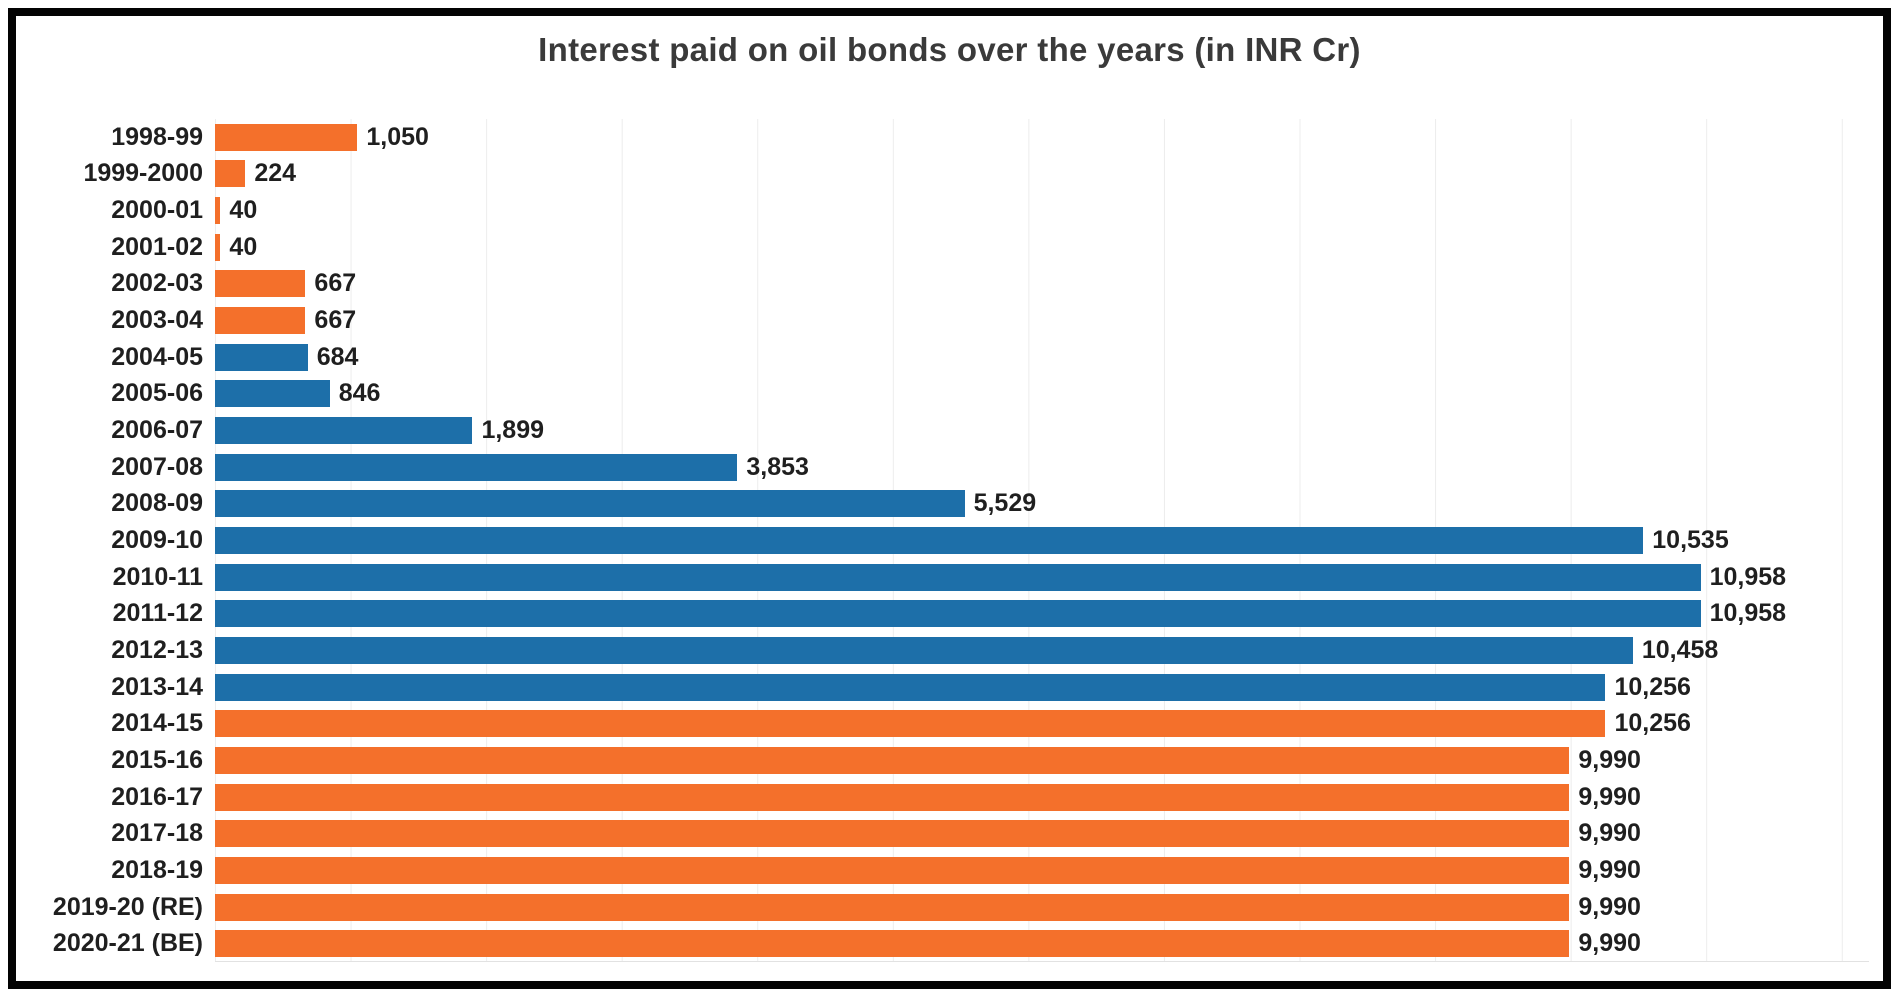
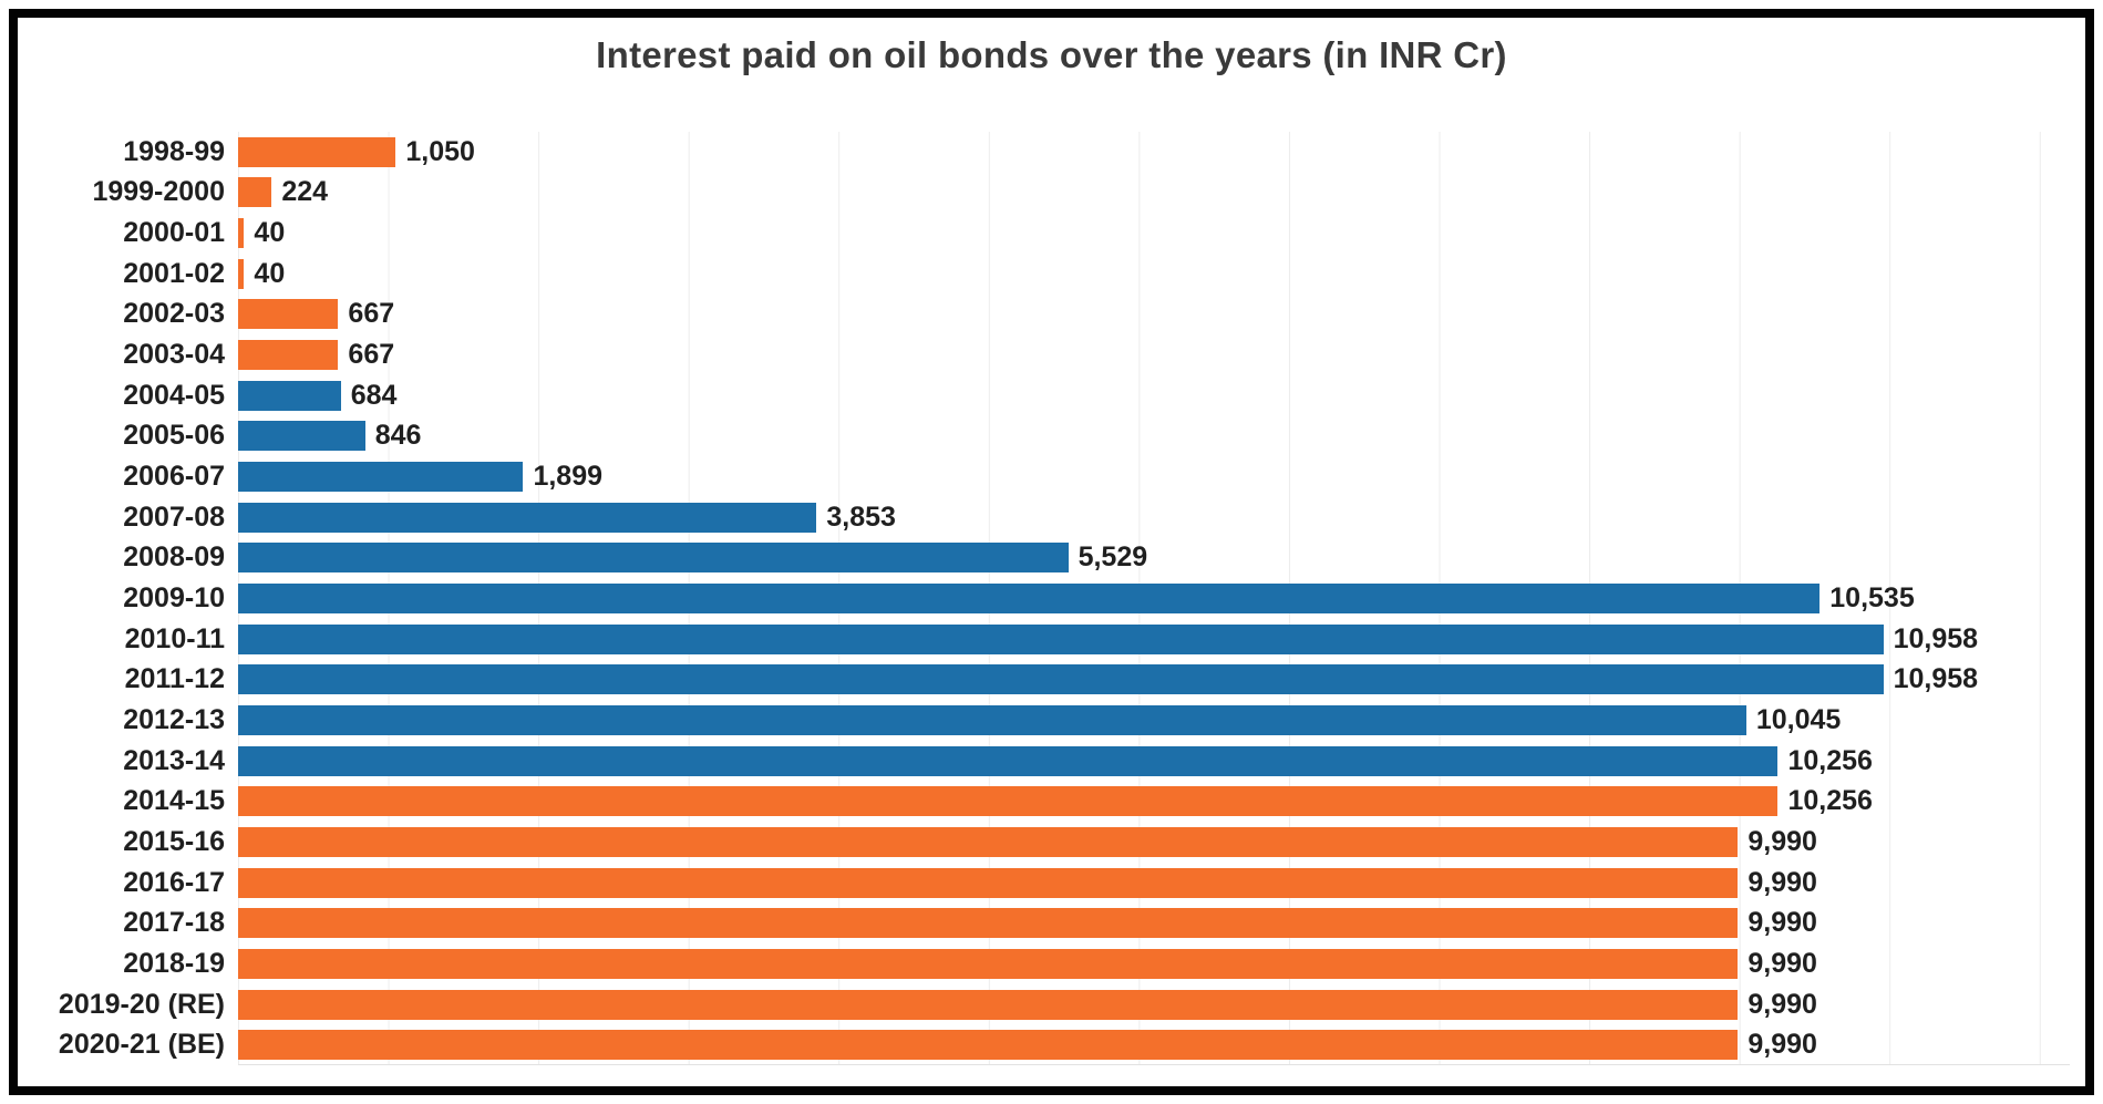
2012-13: 10,458 -> 10,045
